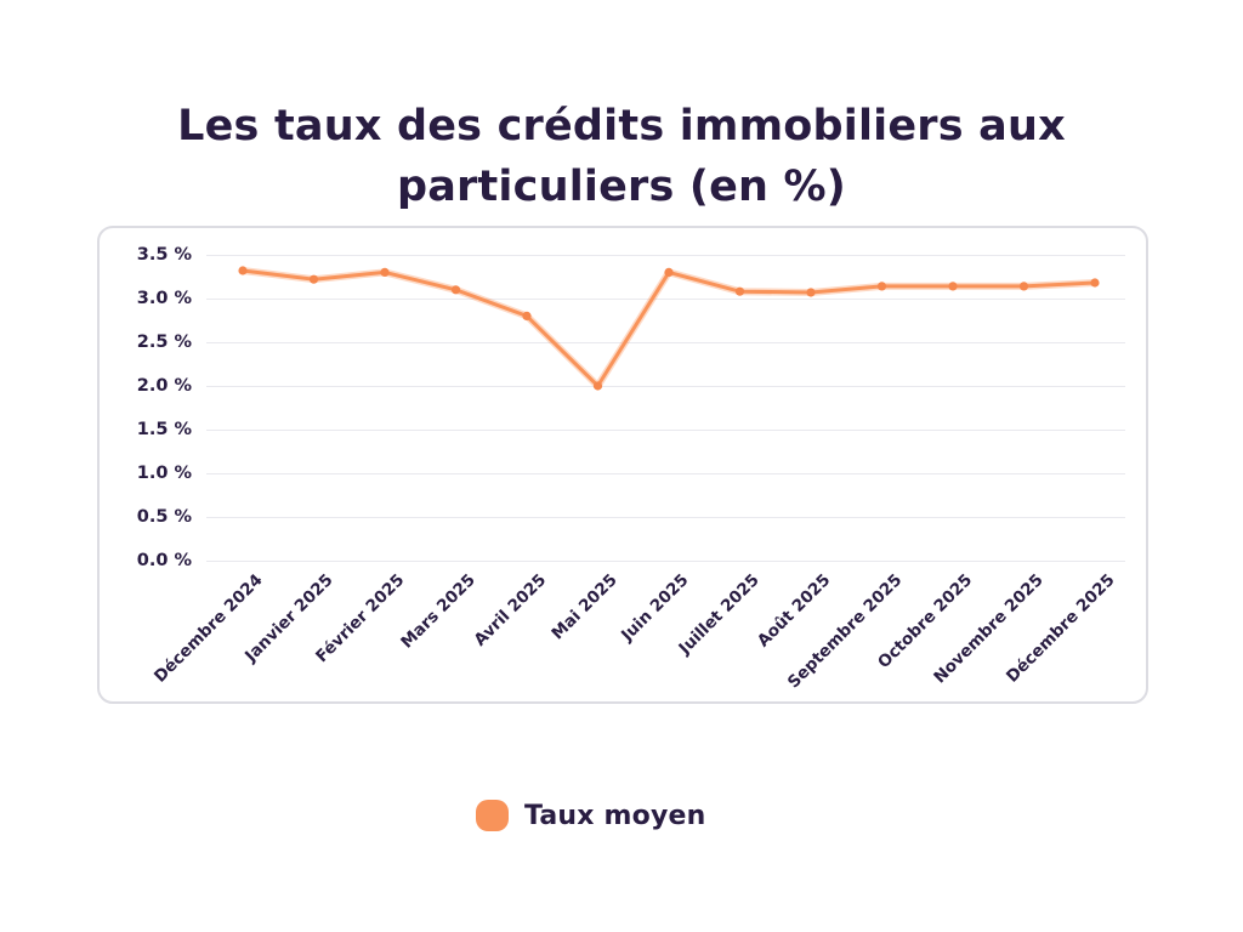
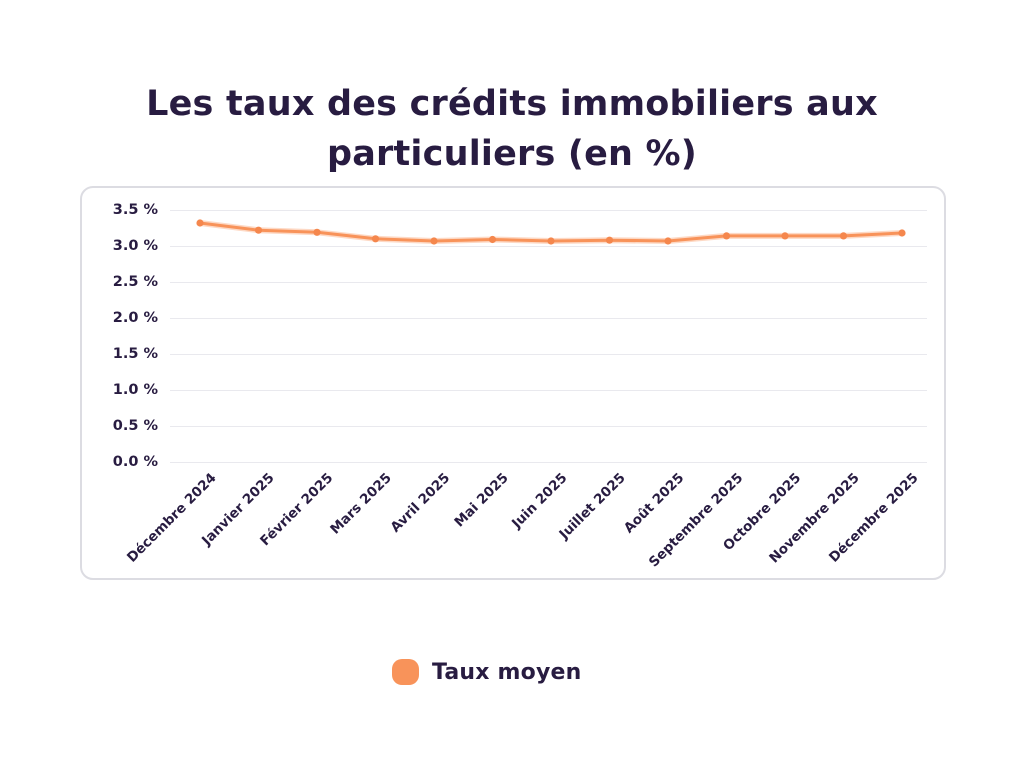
Février 2025: 3.3% -> 3.2%
Avril 2025: 2.8% -> 3.1%
Mai 2025: 2.0% -> 3.1%
Juin 2025: 3.3% -> 3.1%
